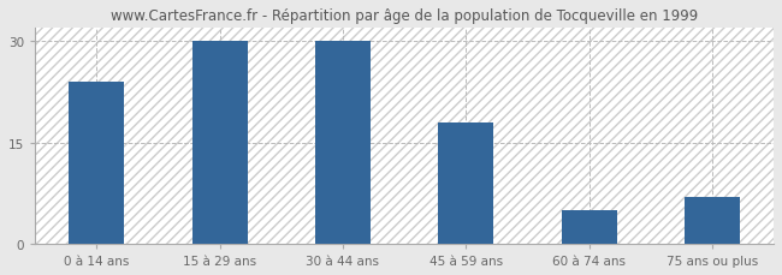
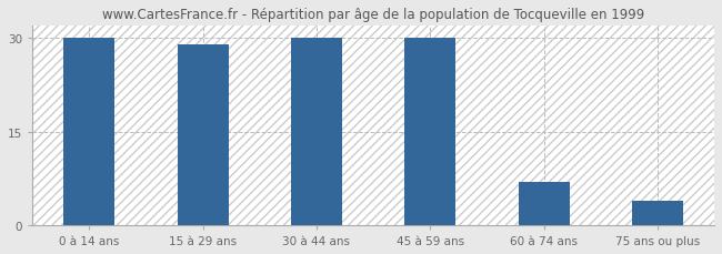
0 à 14 ans: 24 -> 30
15 à 29 ans: 30 -> 29
45 à 59 ans: 18 -> 30
60 à 74 ans: 5 -> 7
75 ans ou plus: 7 -> 4
